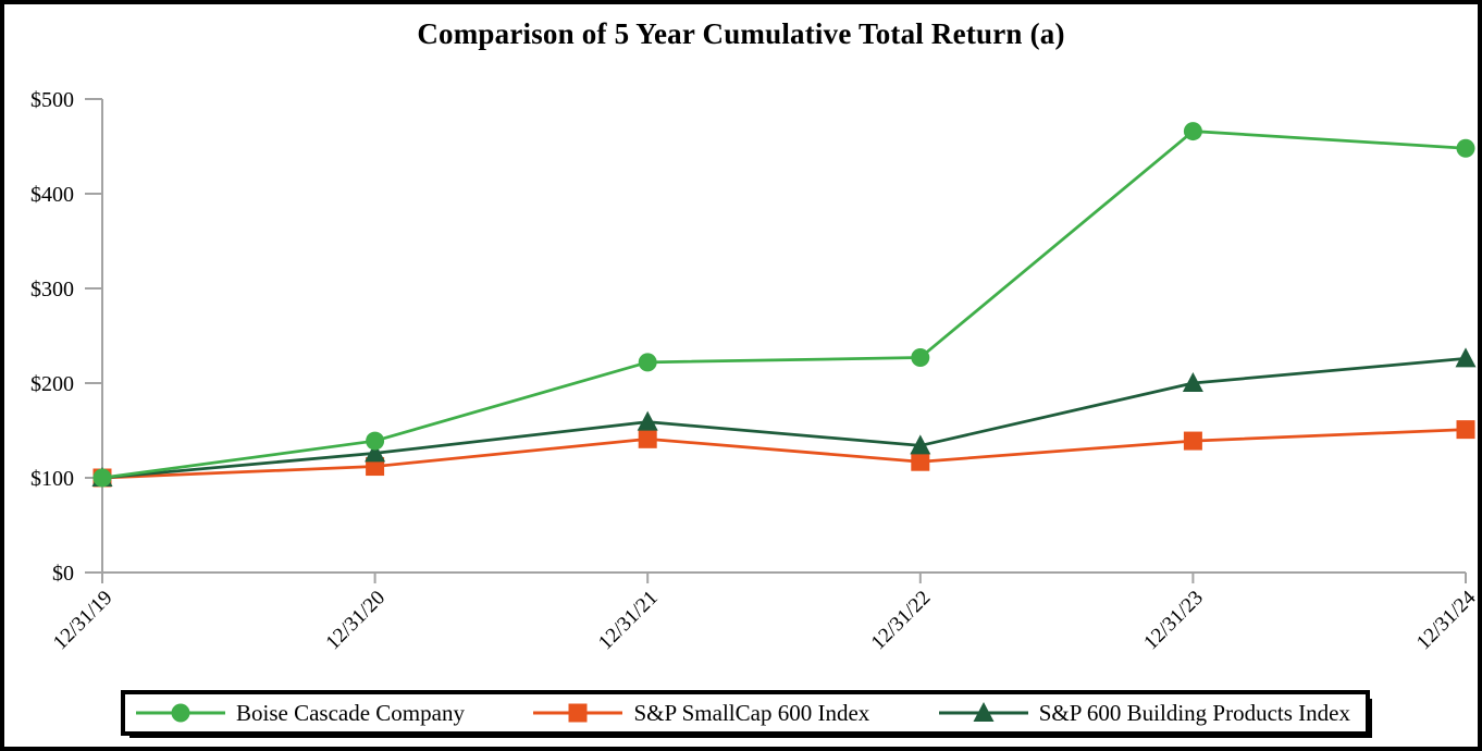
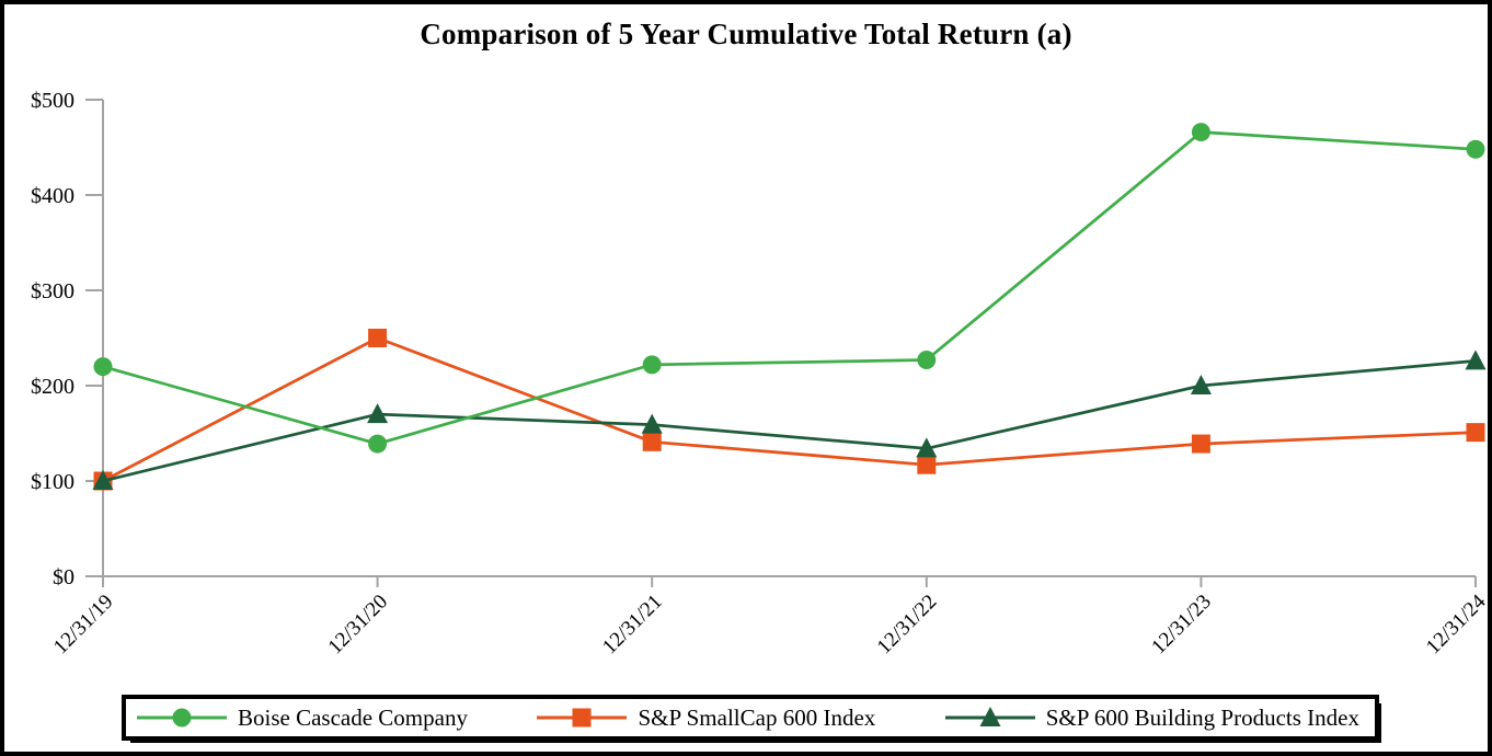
Boise Cascade Company/12/31/19: $100 -> $220
S&P SmallCap 600 Index/12/31/20: $110 -> $250
S&P 600 Building Products Index/12/31/20: $130 -> $170
